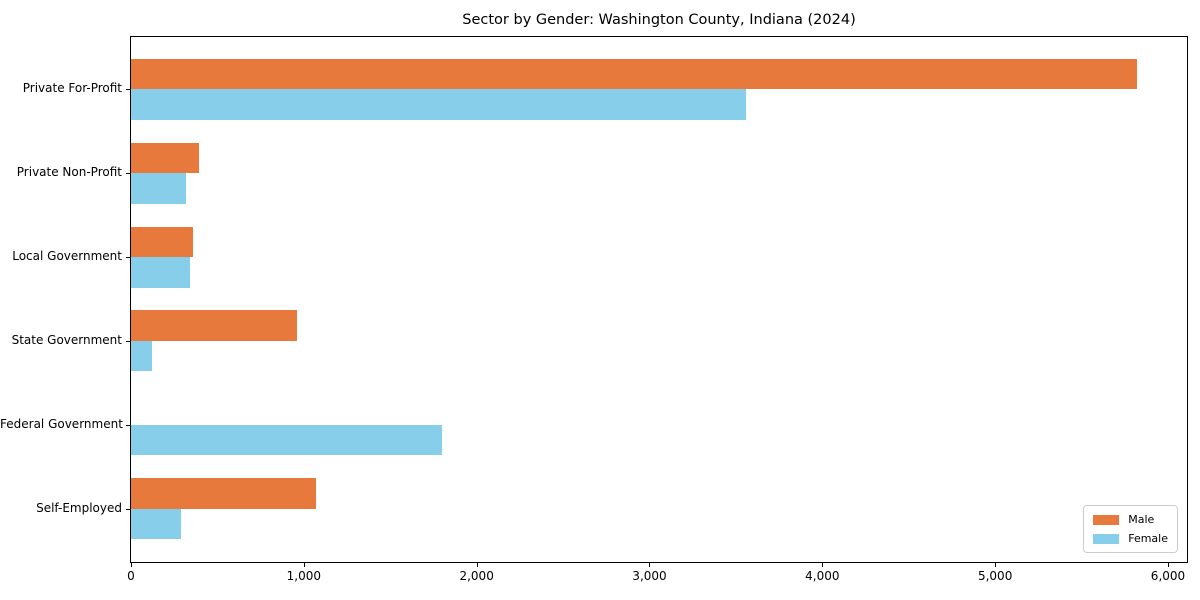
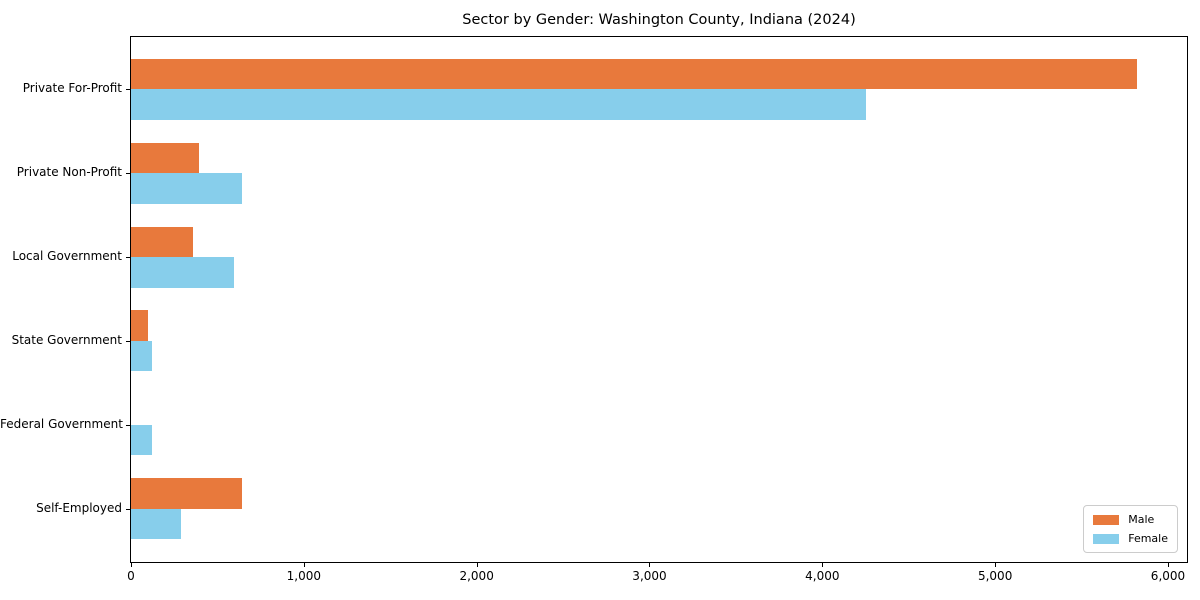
Female/Private For-Profit: 3560 -> 4260
Female/Private Non-Profit: 320 -> 640
Female/Local Government: 340 -> 600
Male/State Government: 960 -> 100
Female/Federal Government: 1800 -> 120
Male/Self-Employed: 1070 -> 640
